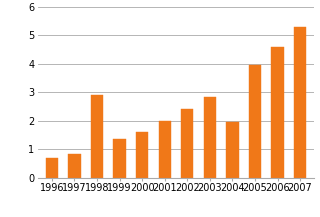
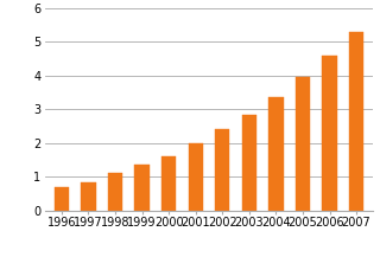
1998: 2.90 -> 1.12
2004: 1.95 -> 3.37
